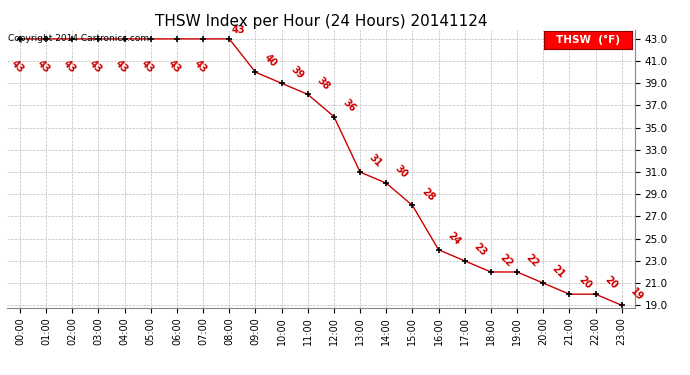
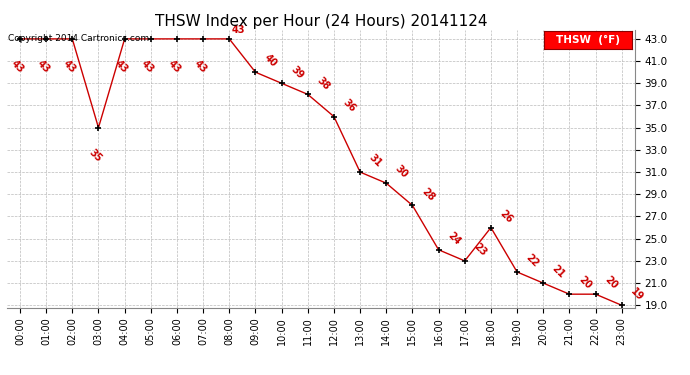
03:00: 43 -> 35
18:00: 22 -> 26
